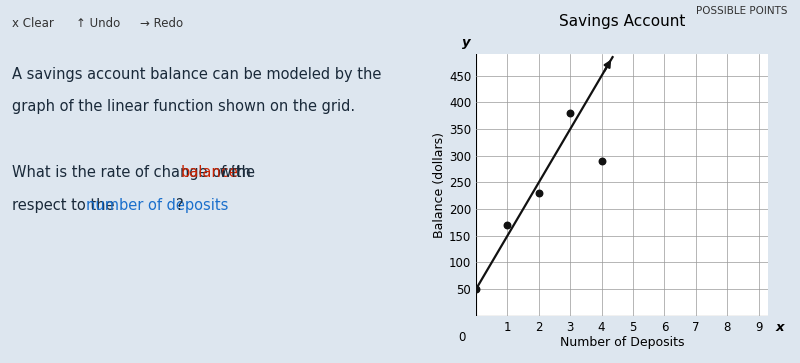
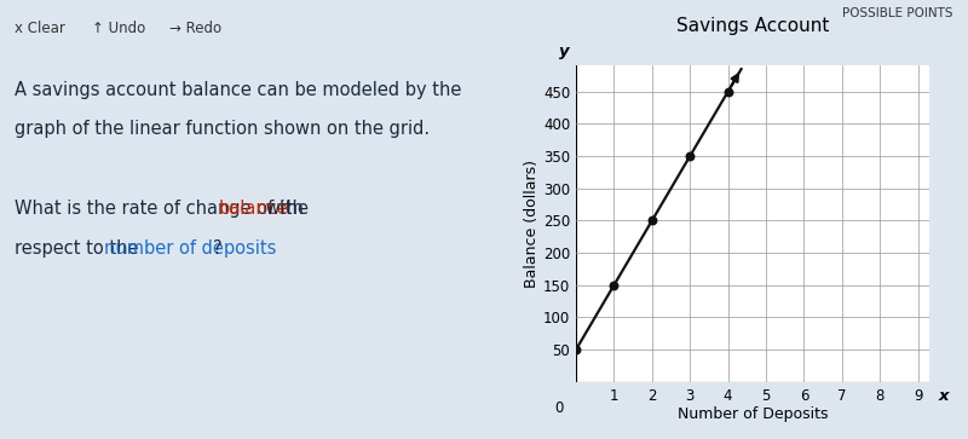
1: 170 -> 150
2: 230 -> 250
3: 380 -> 350
4: 290 -> 450
